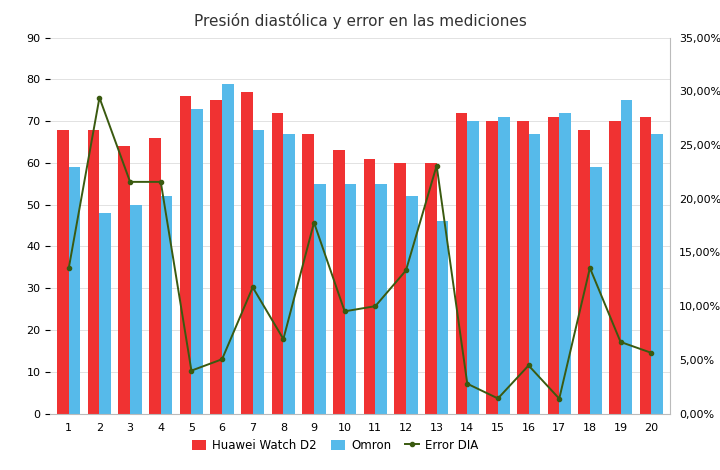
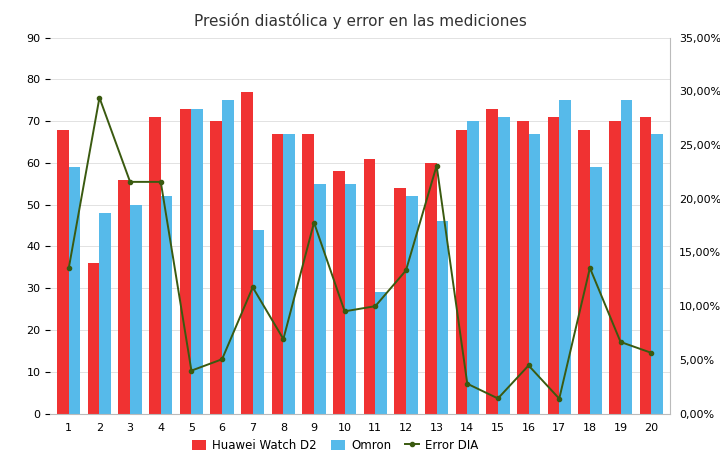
Huawei Watch D2/2: 68 -> 36
Huawei Watch D2/3: 64 -> 56
Huawei Watch D2/4: 66 -> 71
Huawei Watch D2/5: 76 -> 73
Huawei Watch D2/6: 75 -> 70
Omron/6: 79 -> 75
Omron/7: 68 -> 44
Huawei Watch D2/8: 72 -> 67
Huawei Watch D2/10: 63 -> 58
Omron/11: 55 -> 29
Huawei Watch D2/12: 60 -> 54
Huawei Watch D2/14: 72 -> 68
Huawei Watch D2/15: 70 -> 73
Omron/17: 72 -> 75
